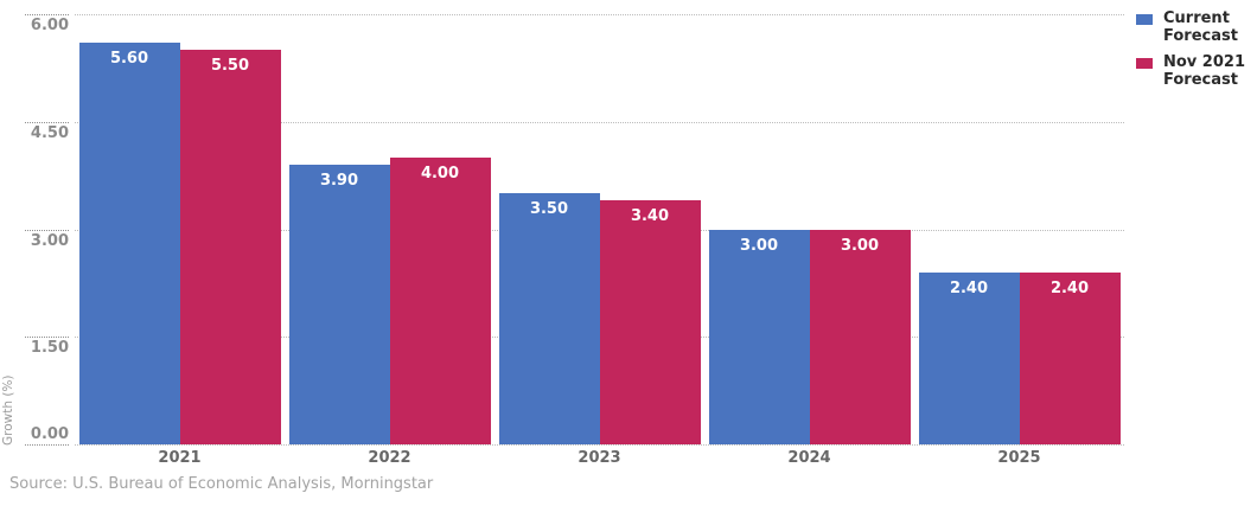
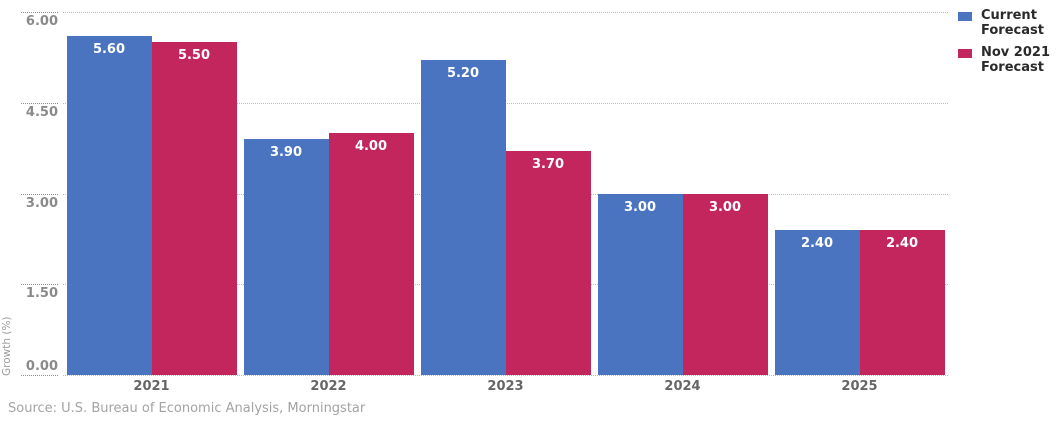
Current Forecast/2023: 3.50 -> 5.20
Nov 2021 Forecast/2023: 3.40 -> 3.70
